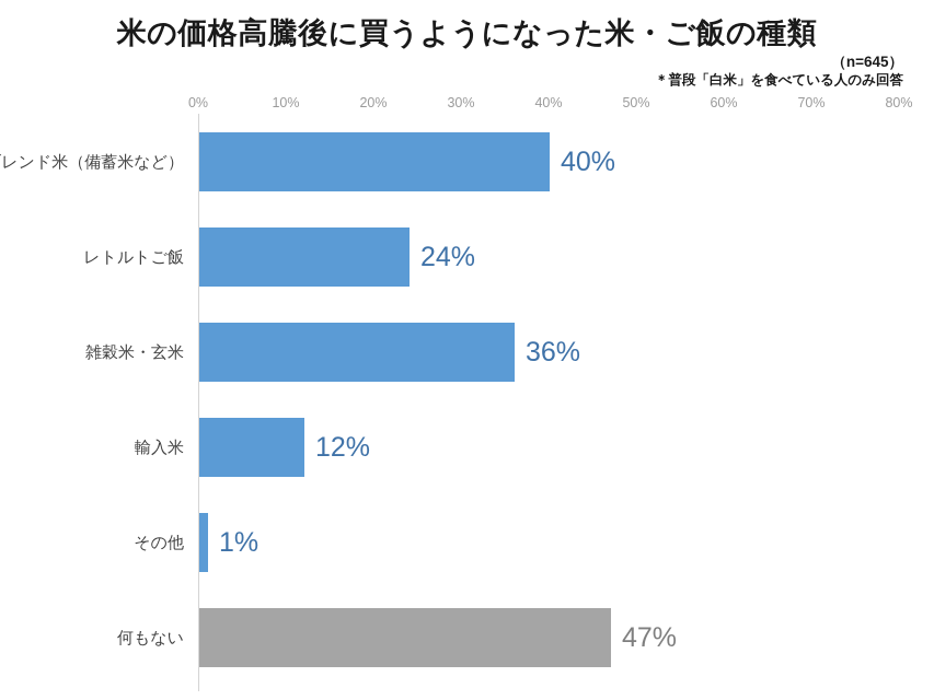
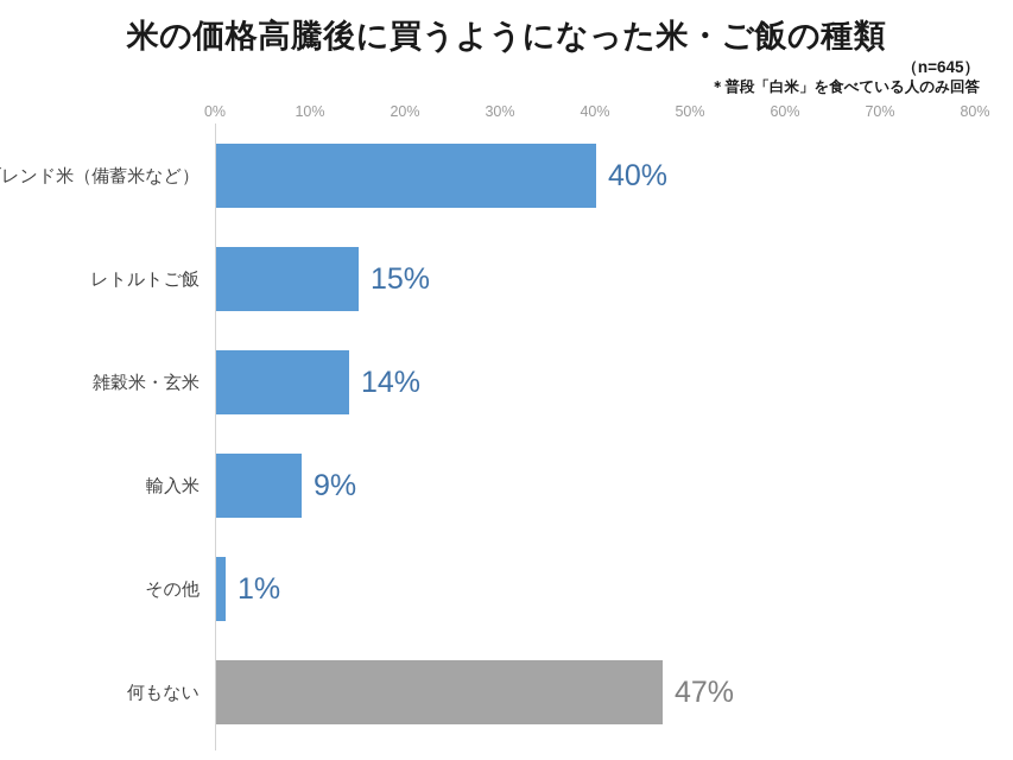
レトルトご飯: 24% -> 15%
雑穀米・玄米: 36% -> 14%
輸入米: 12% -> 9%
